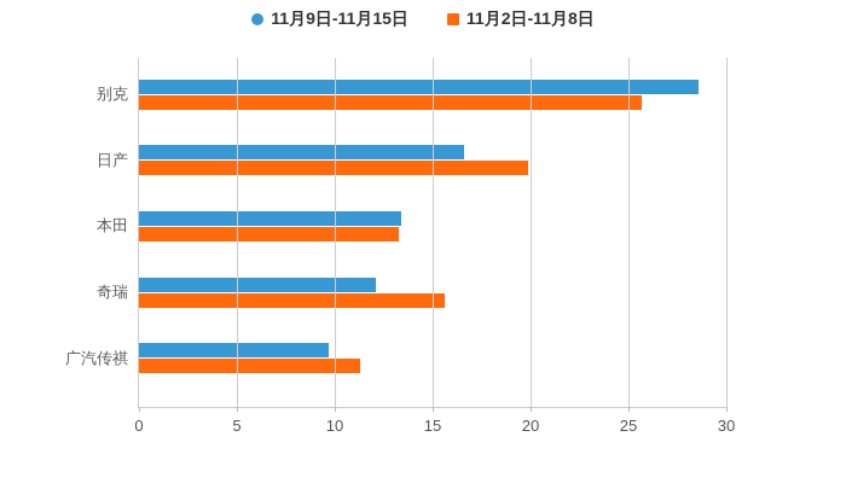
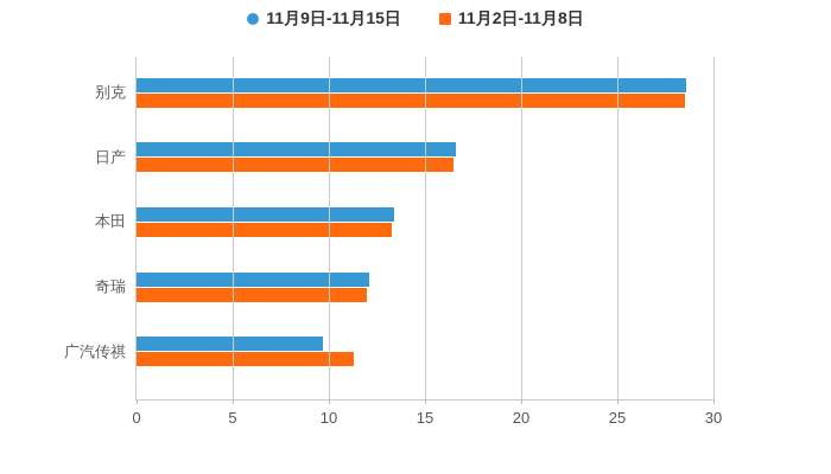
11月2日-11月8日/别克: 25.7 -> 28.5
11月2日-11月8日/日产: 19.9 -> 16.5
11月2日-11月8日/奇瑞: 15.6 -> 12.0
